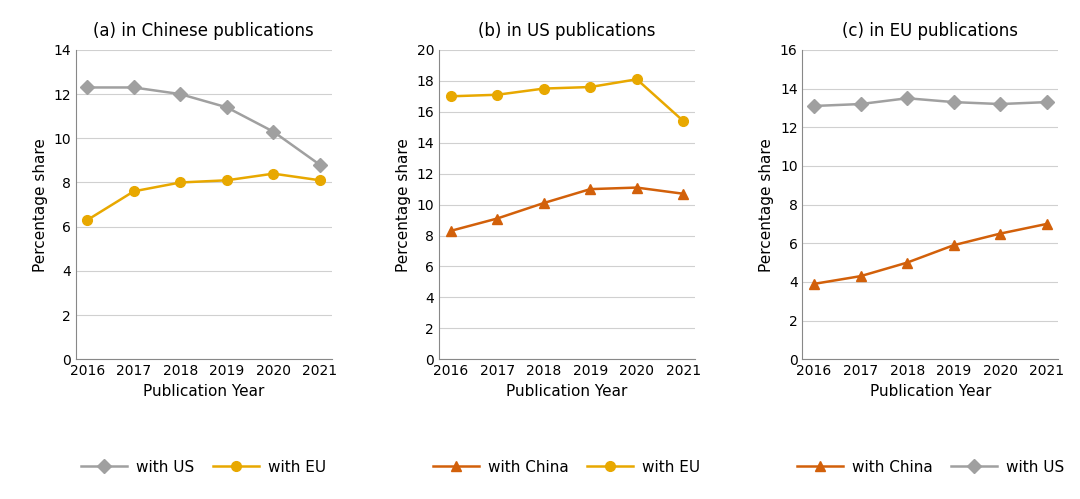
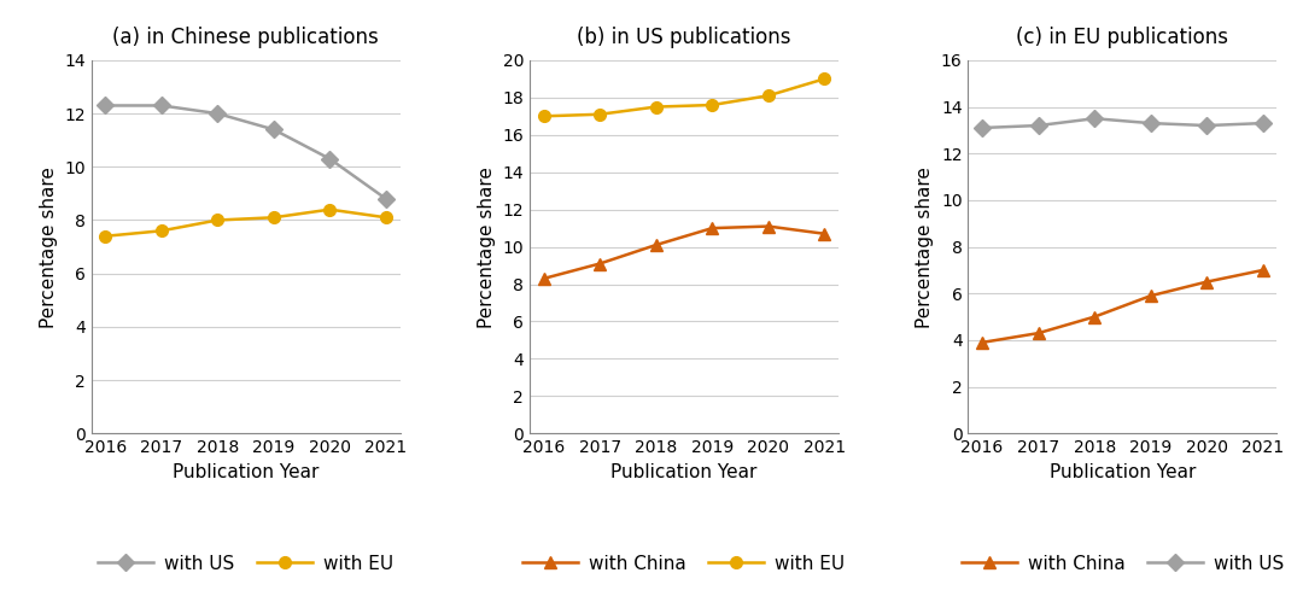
(a) in Chinese publications/with EU/2016: 6.3 -> 7.4
(b) in US publications/with EU/2021: 15.4 -> 19.0
